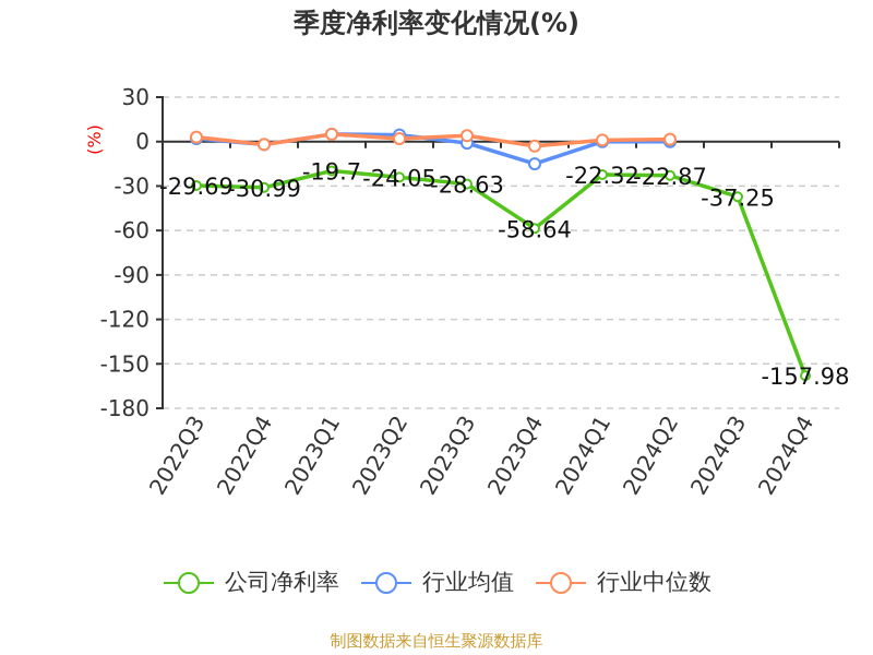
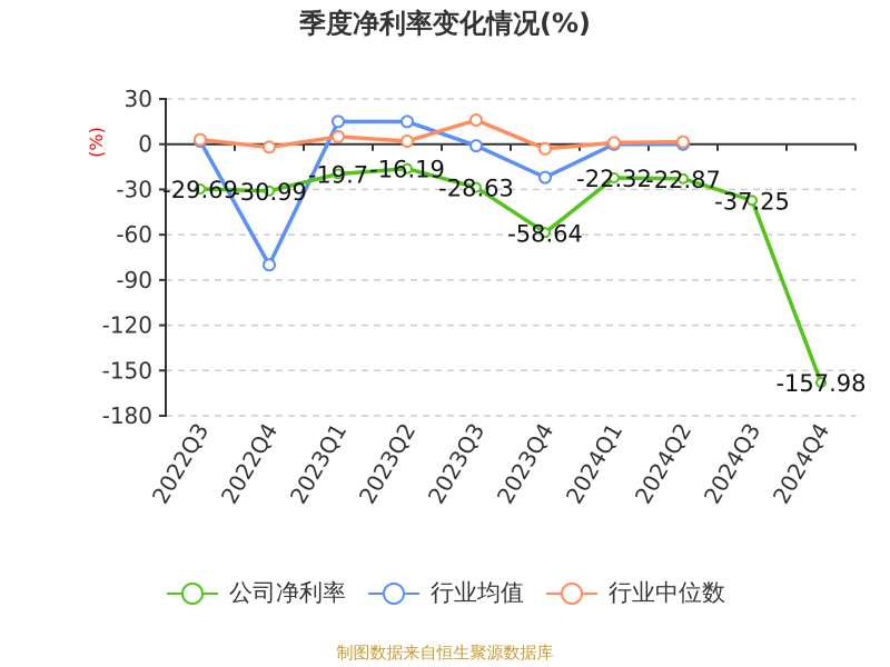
行业均值/2022Q4: -2 -> -80
行业均值/2023Q1: 5 -> 15
公司净利率/2023Q2: -24.05 -> -16.19
行业均值/2023Q2: 4 -> 15
行业中位数/2023Q3: 4 -> 16
行业均值/2023Q4: -15 -> -22
